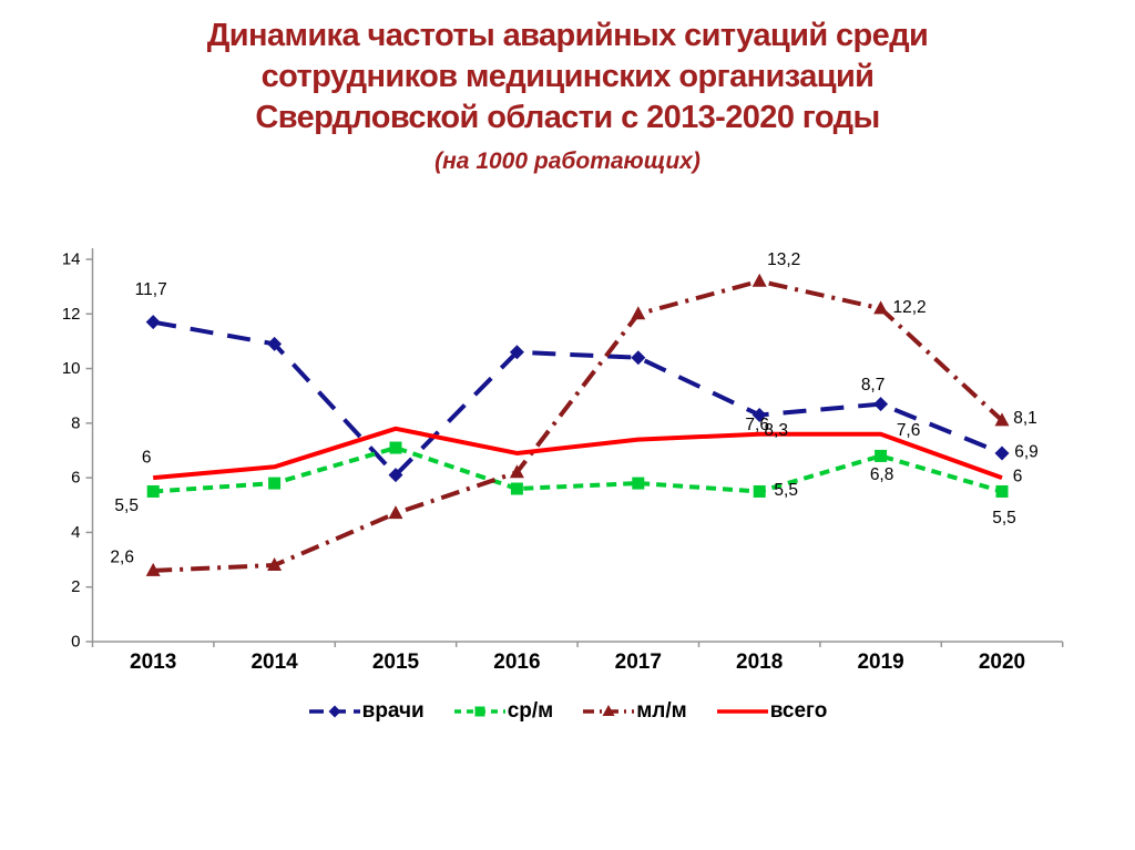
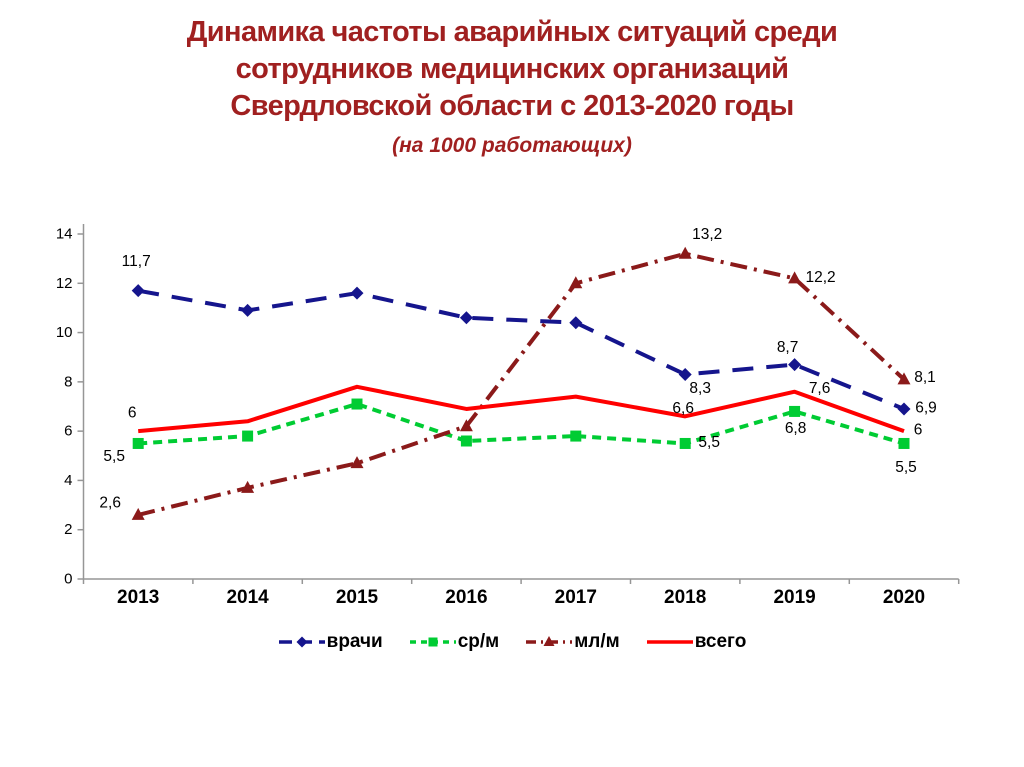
мл/м/2014: 2.8 -> 3.7
врачи/2015: 6.1 -> 11.6
всего/2018: 7,6 -> 6,6
